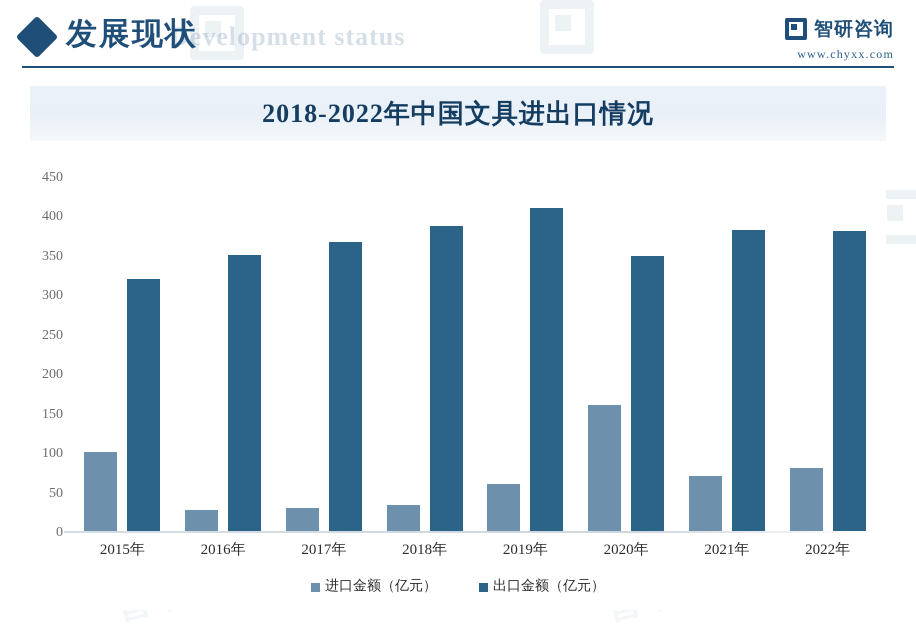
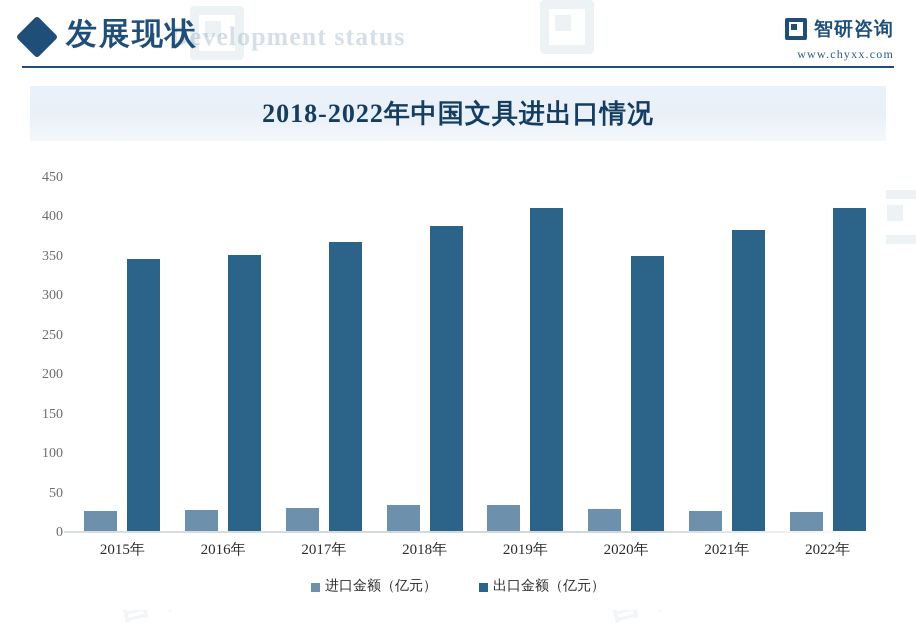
进口金额（亿元）/2015年: 100 -> 20
出口金额（亿元）/2015年: 320 -> 340
进口金额（亿元）/2019年: 60 -> 30
进口金额（亿元）/2020年: 160 -> 30
进口金额（亿元）/2021年: 70 -> 20
进口金额（亿元）/2022年: 80 -> 20
出口金额（亿元）/2022年: 380 -> 410
